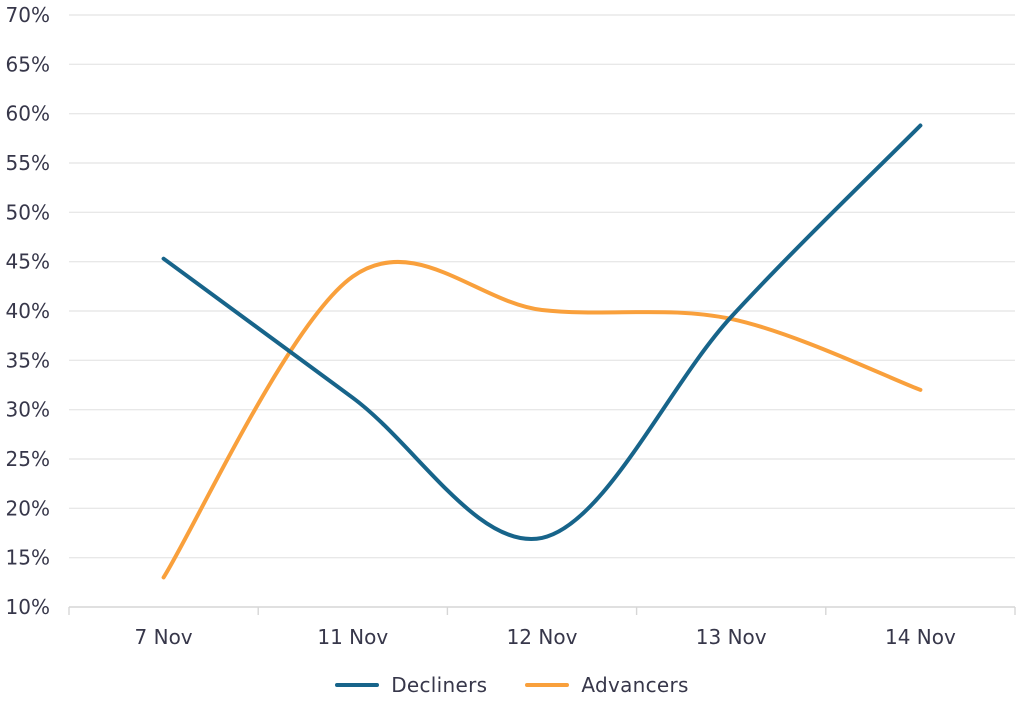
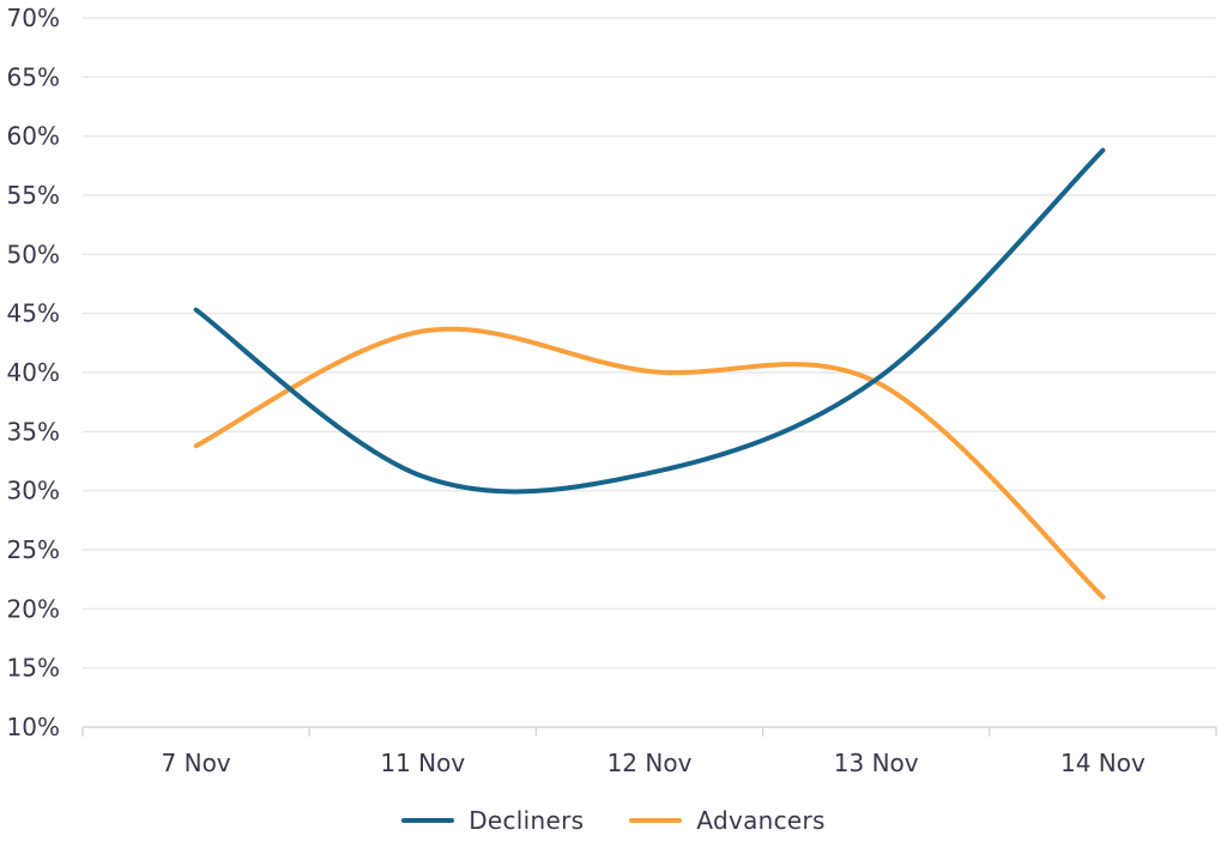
Advancers/7 Nov: 13% -> 34%
Decliners/12 Nov: 17% -> 32%
Advancers/14 Nov: 32% -> 21%
